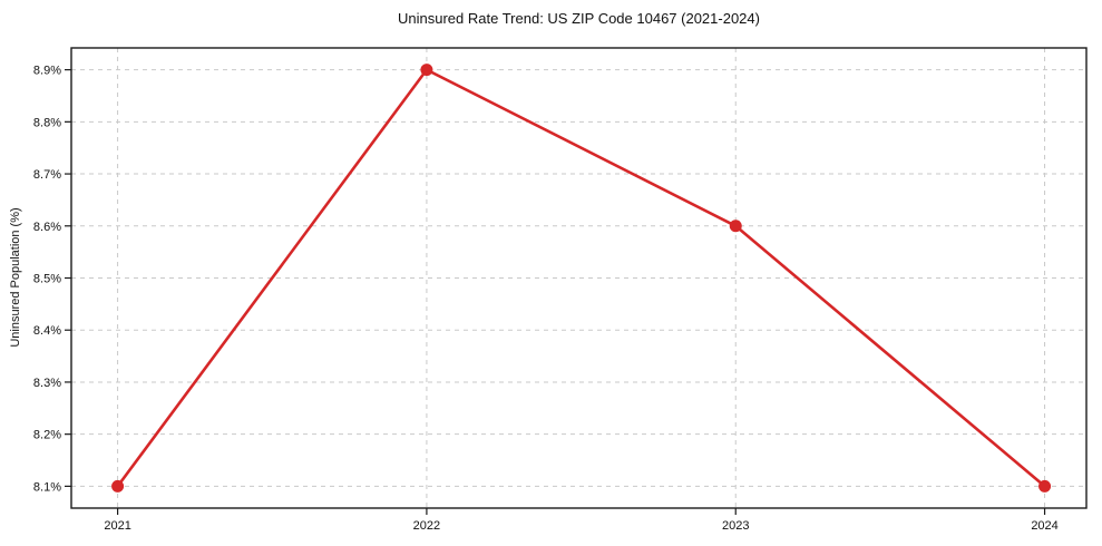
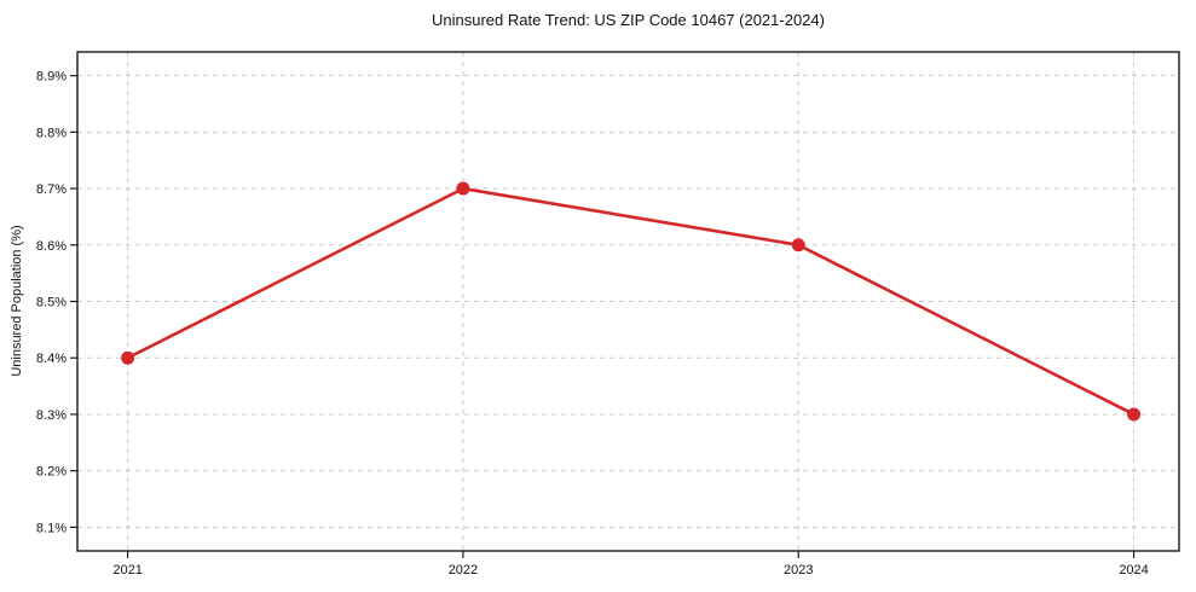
2021: 8.1% -> 8.4%
2022: 8.9% -> 8.7%
2024: 8.1% -> 8.3%
